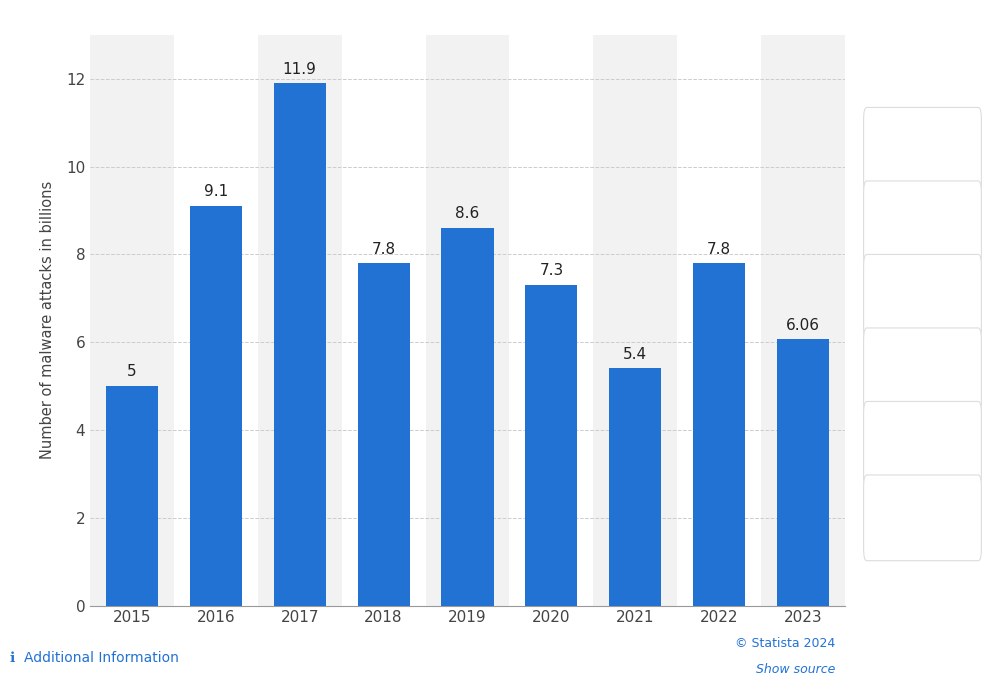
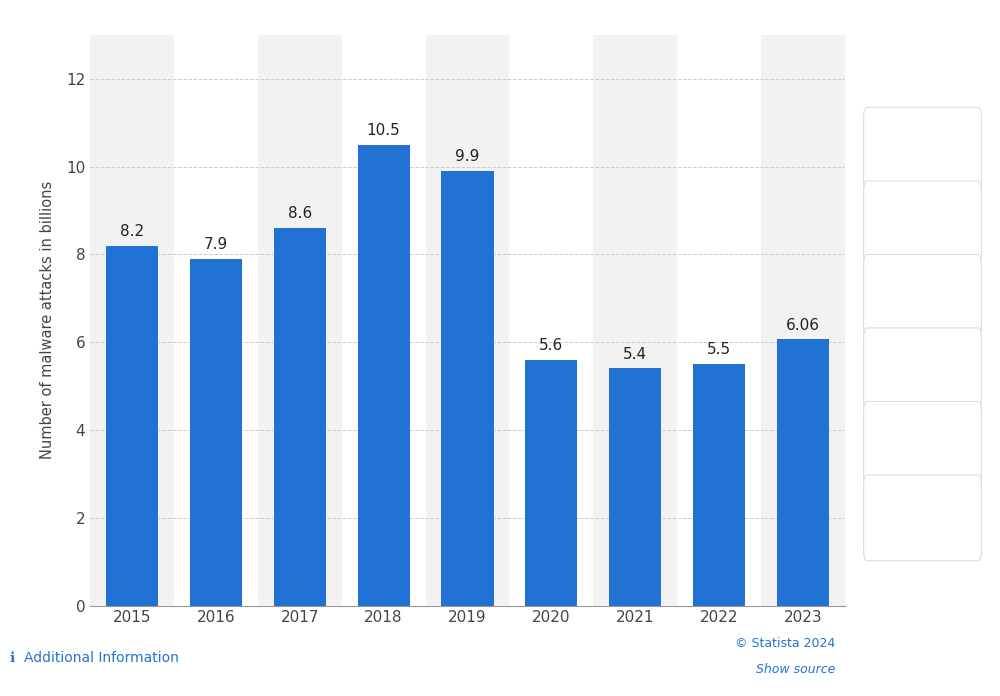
2015: 5 -> 8.2
2016: 9.1 -> 7.9
2017: 11.9 -> 8.6
2018: 7.8 -> 10.5
2019: 8.6 -> 9.9
2020: 7.3 -> 5.6
2022: 7.8 -> 5.5
